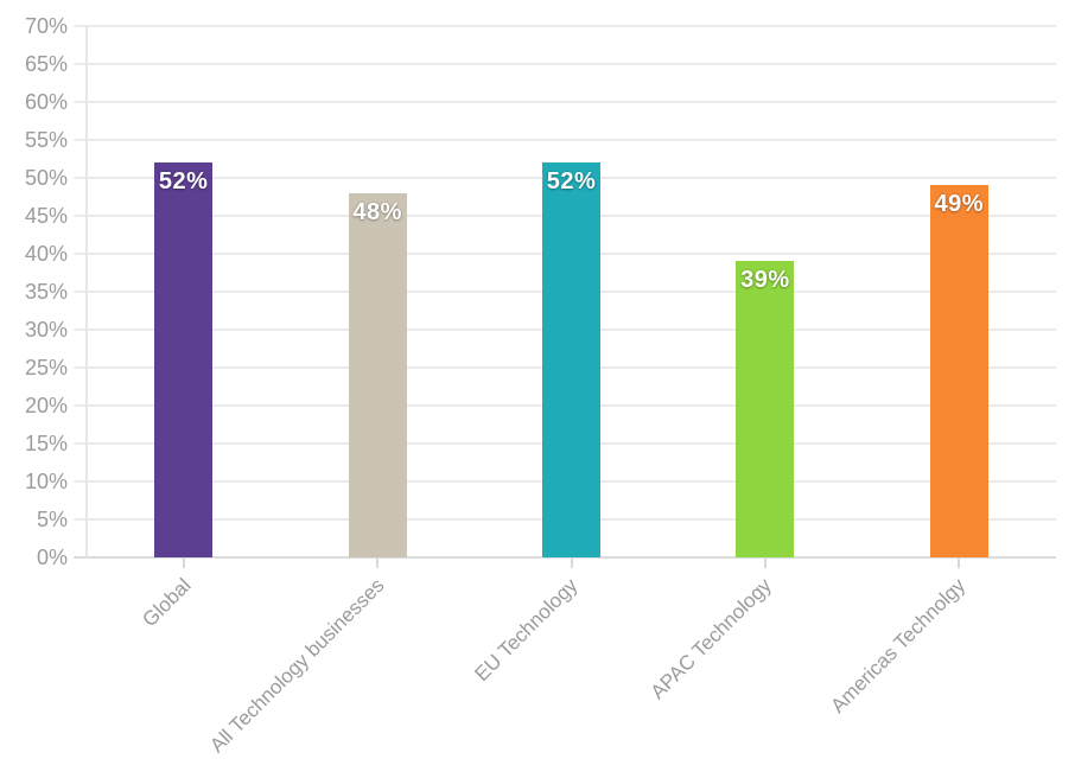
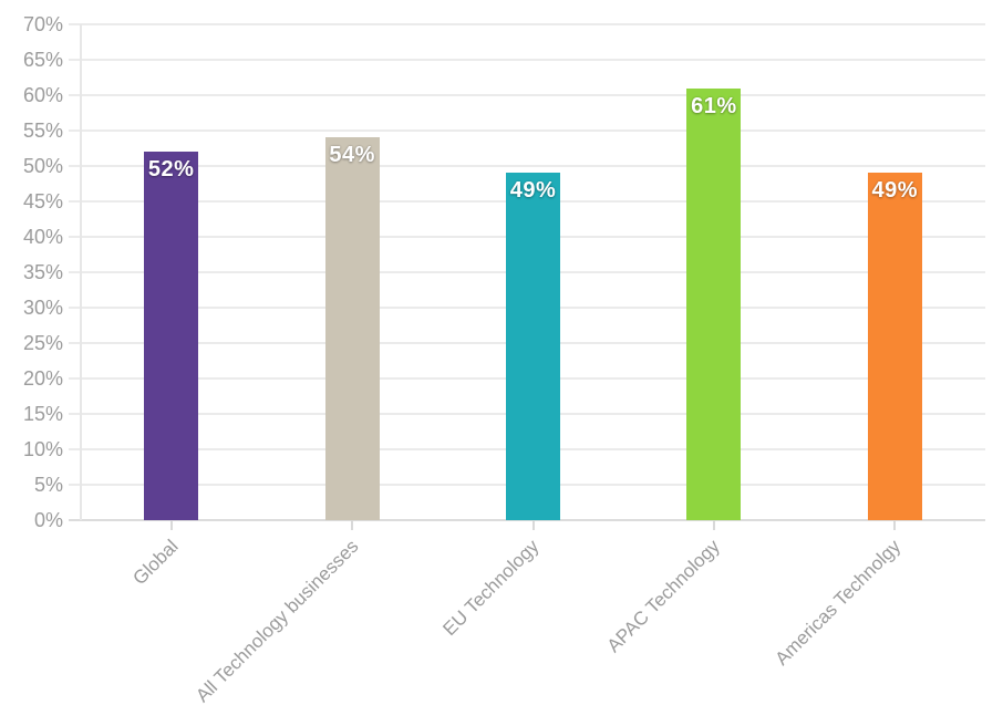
All Technology businesses: 48% -> 54%
EU Technology: 52% -> 49%
APAC Technology: 39% -> 61%
